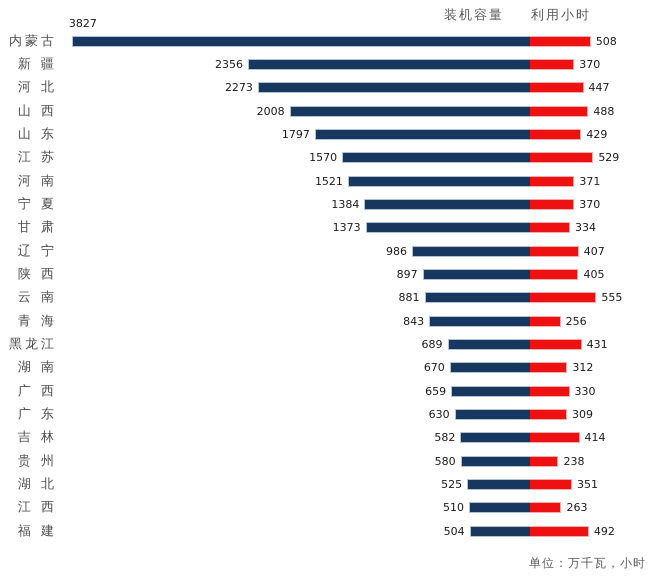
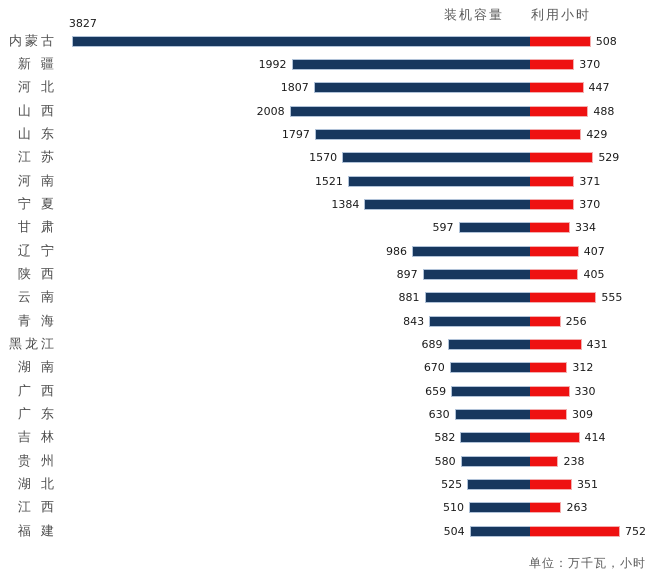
装机容量/新 疆: 2356 -> 1992
装机容量/河 北: 2273 -> 1807
装机容量/甘 肃: 1373 -> 597
利用小时/福 建: 492 -> 752
